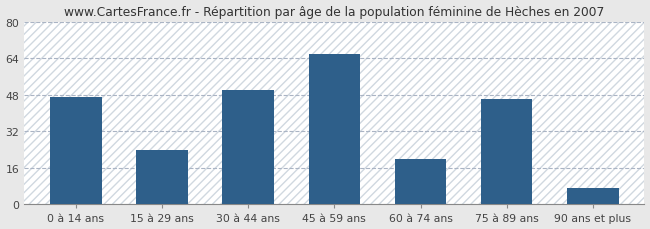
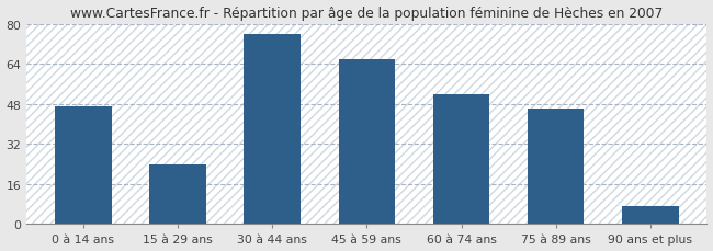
30 à 44 ans: 50 -> 76
60 à 74 ans: 20 -> 52
